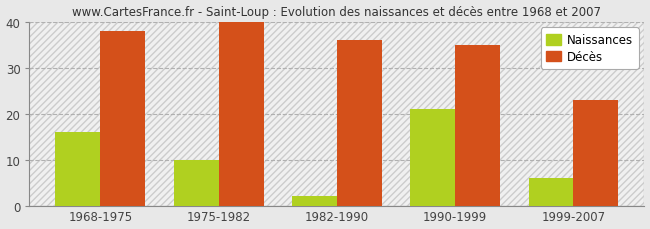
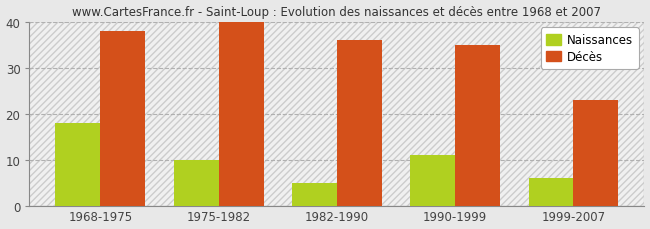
Naissances/1968-1975: 16 -> 18
Naissances/1982-1990: 2 -> 5
Naissances/1990-1999: 21 -> 11
